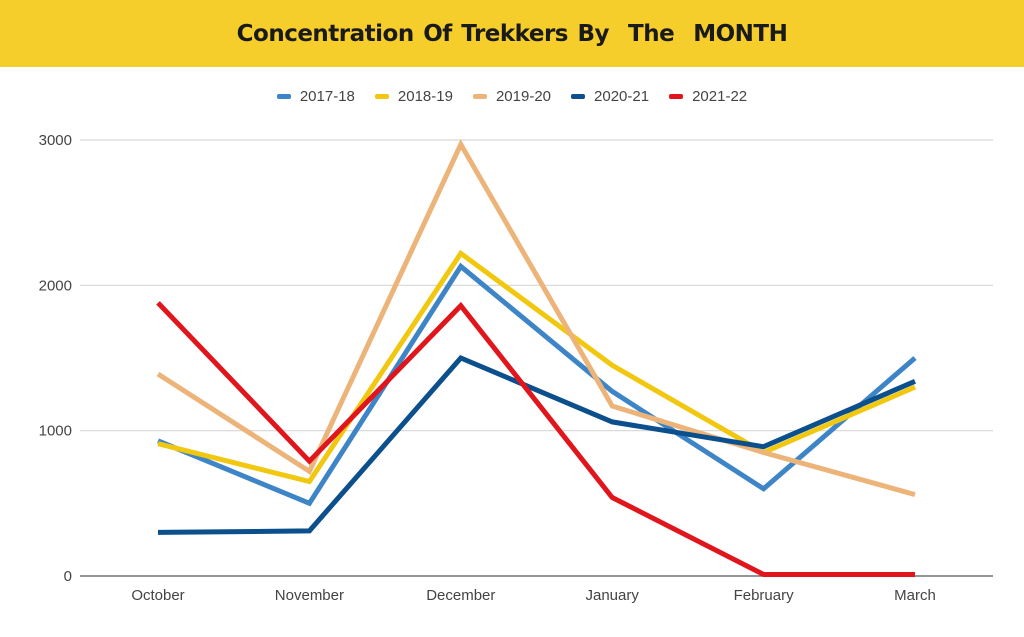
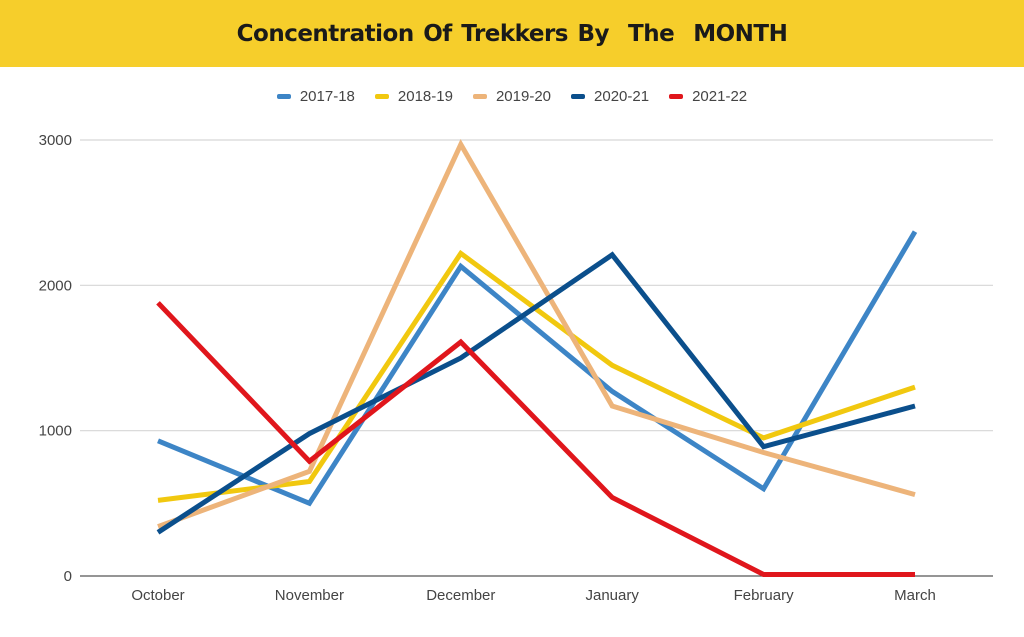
2018-19/October: 910 -> 520
2019-20/October: 1390 -> 340
2020-21/November: 310 -> 980
2021-22/December: 1860 -> 1610
2020-21/January: 1060 -> 2210
2018-19/February: 850 -> 950
2017-18/March: 1500 -> 2370
2020-21/March: 1340 -> 1170
